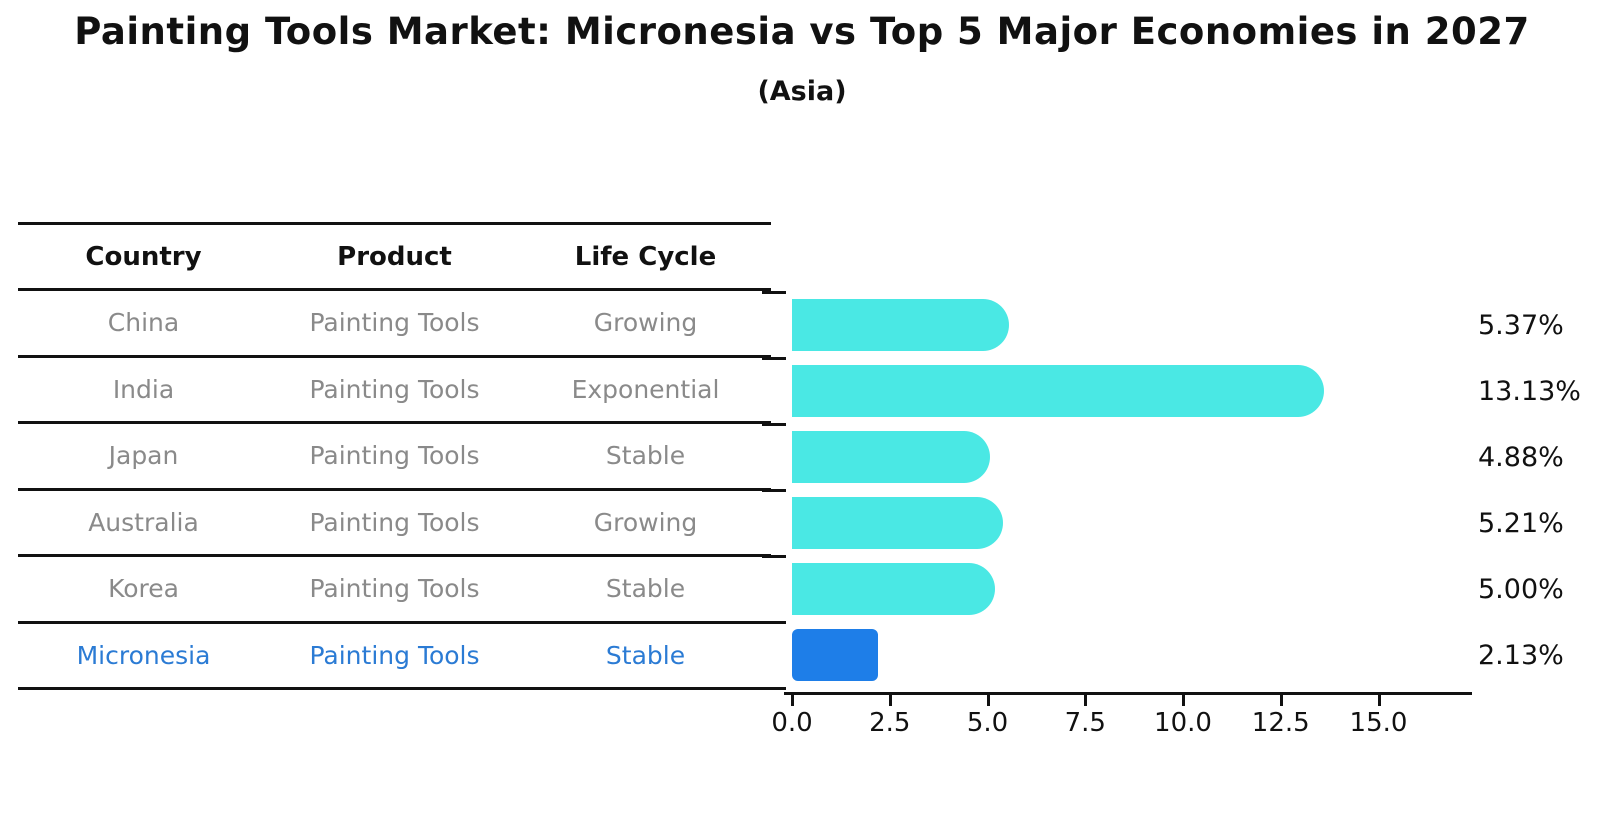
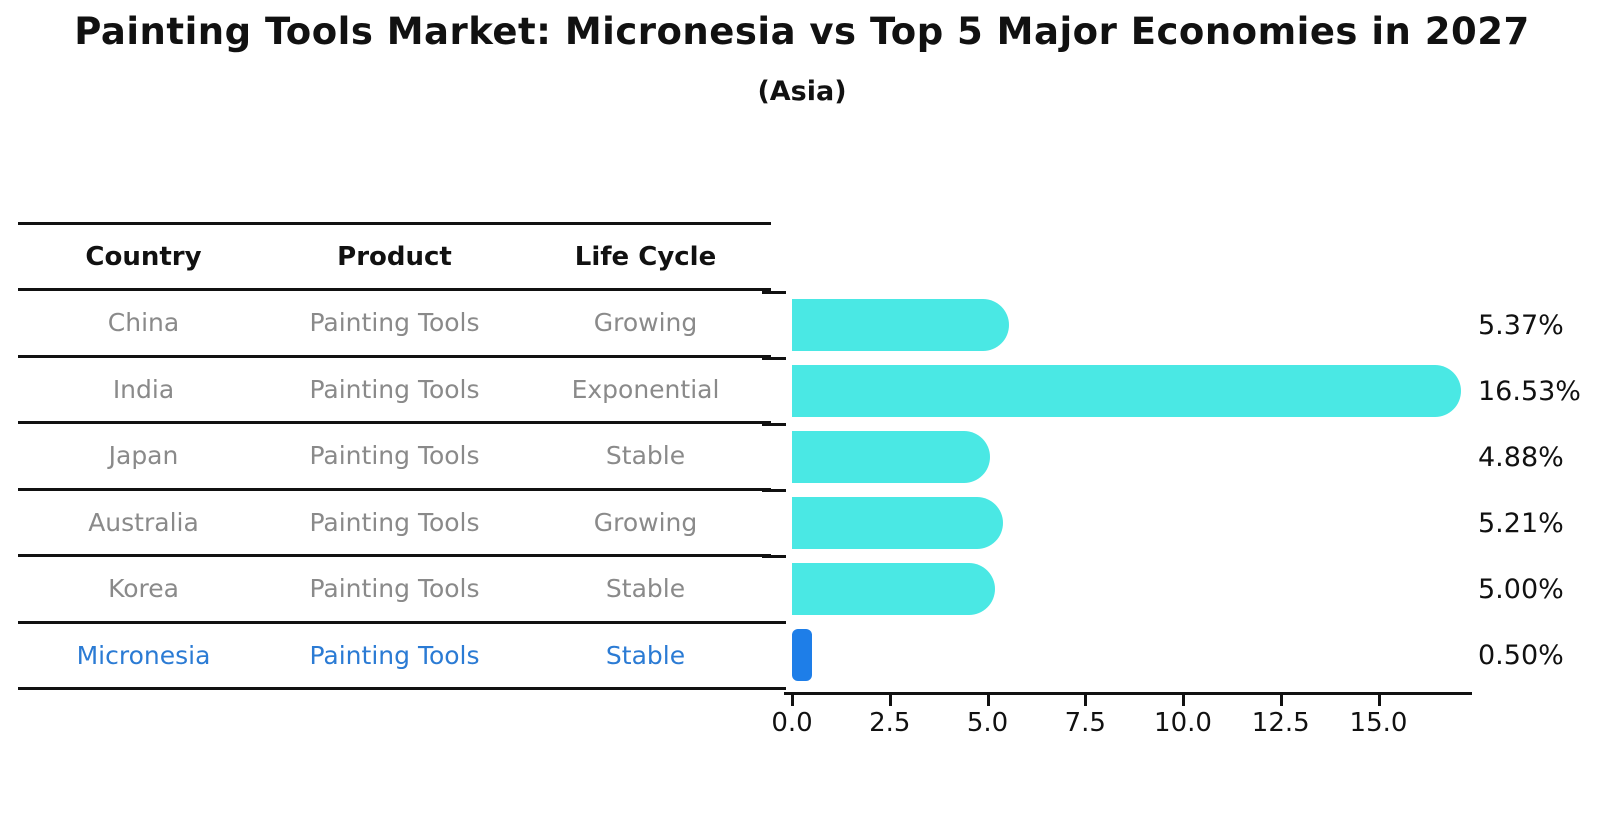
India: 13.13% -> 16.53%
Micronesia: 2.13% -> 0.50%
